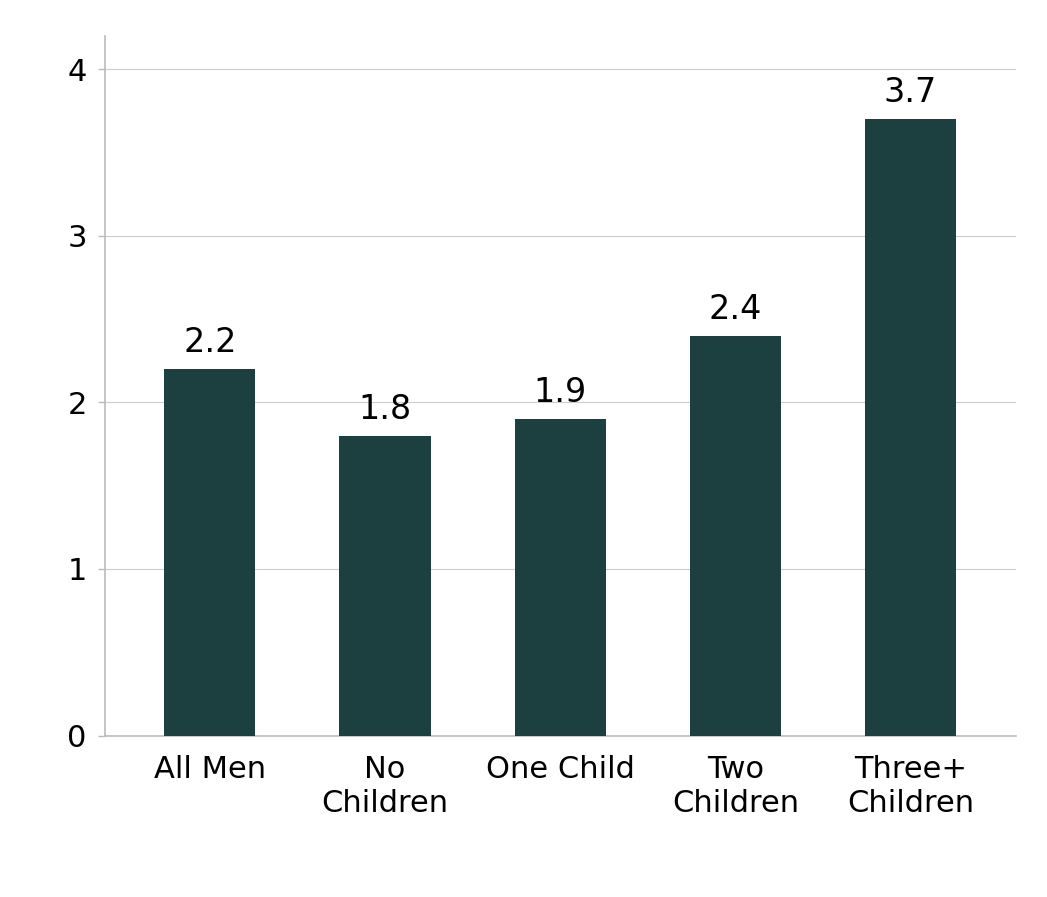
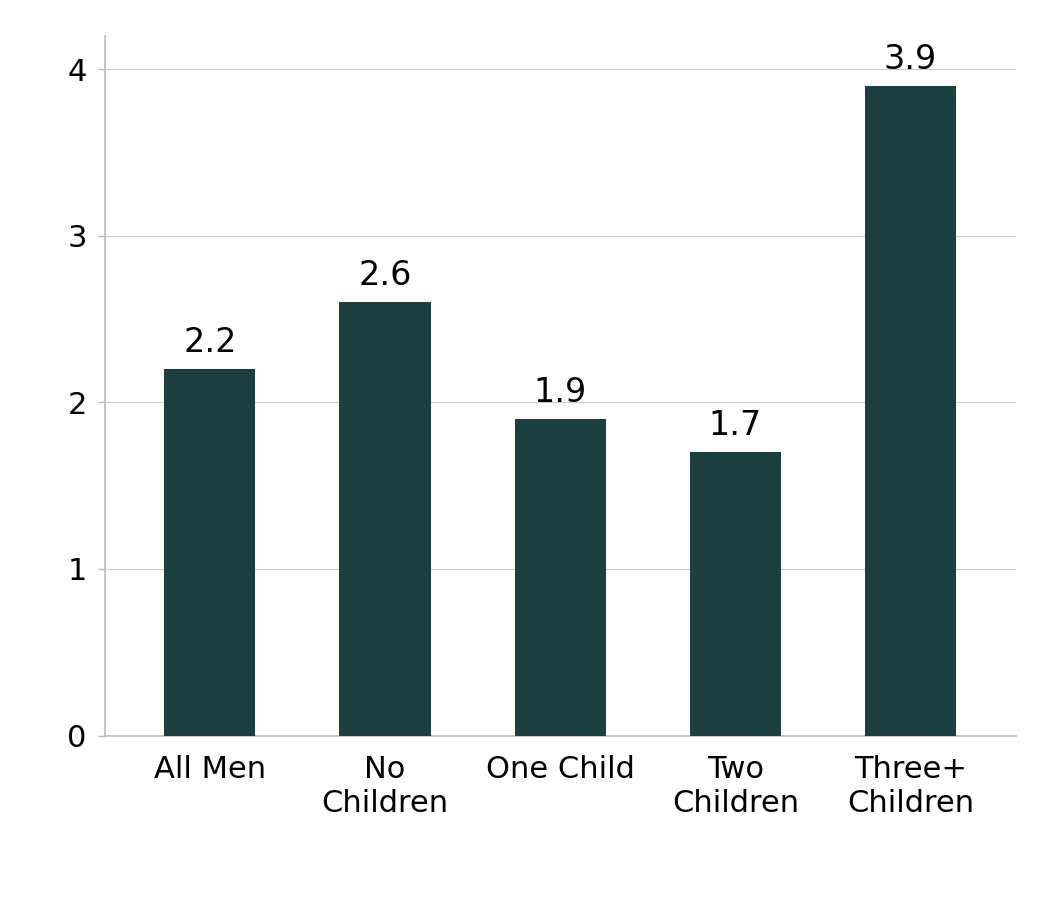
No Children: 1.8 -> 2.6
Two Children: 2.4 -> 1.7
Three+ Children: 3.7 -> 3.9
